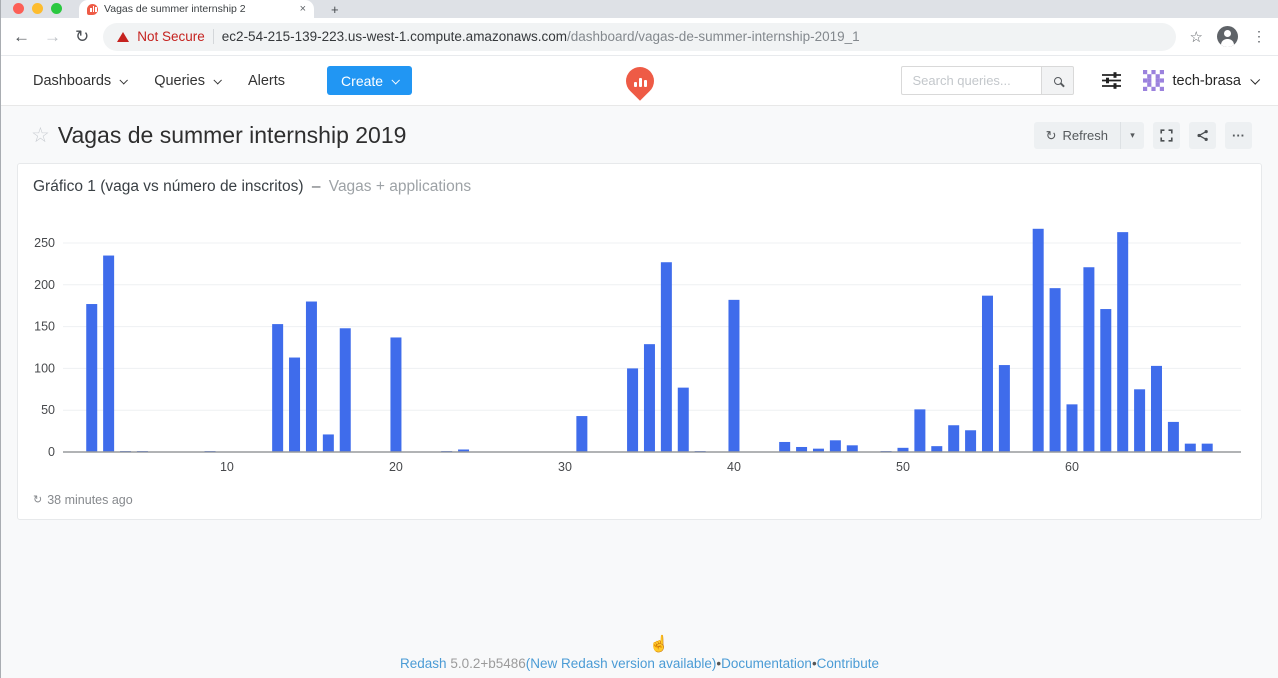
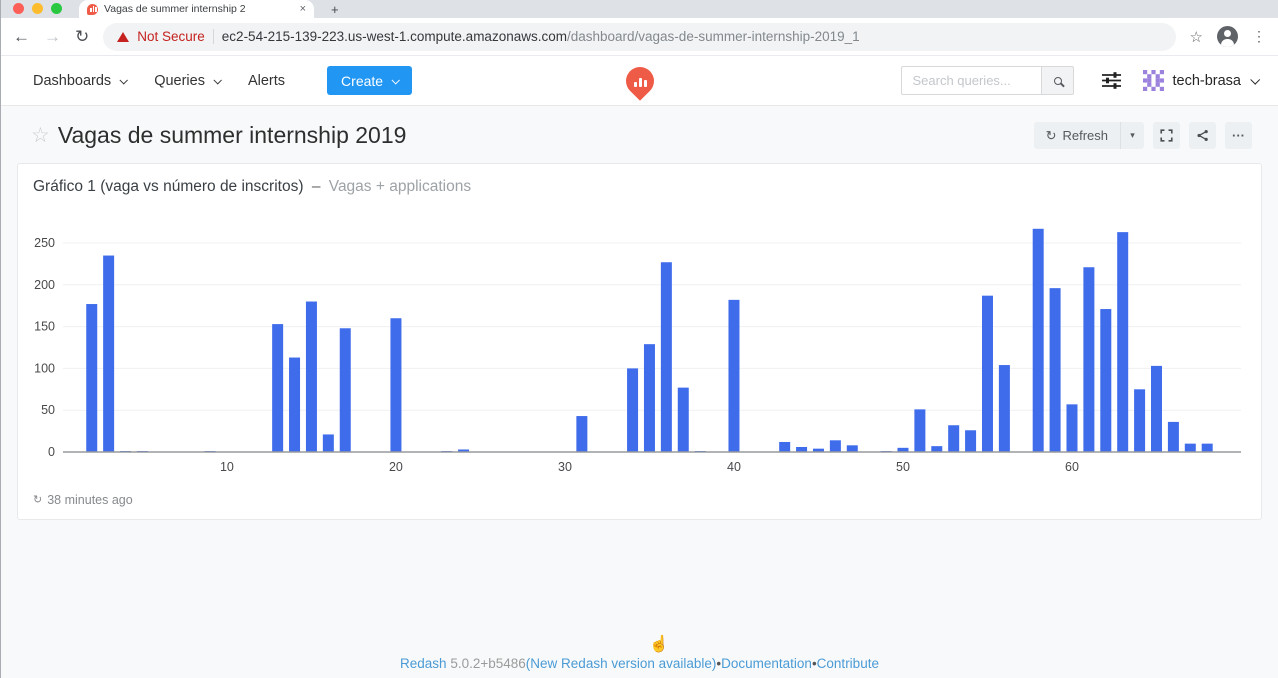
20: 140 -> 160
